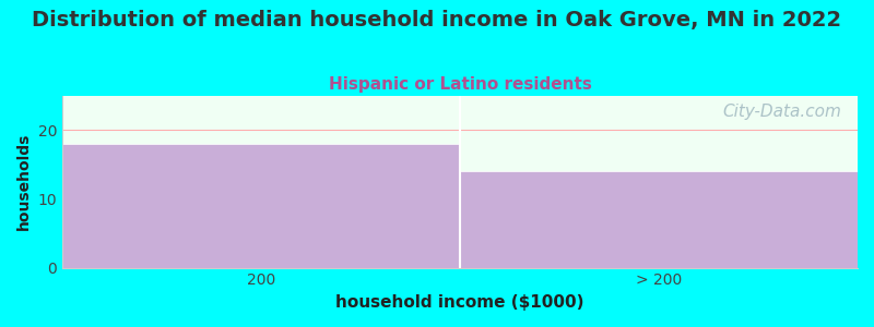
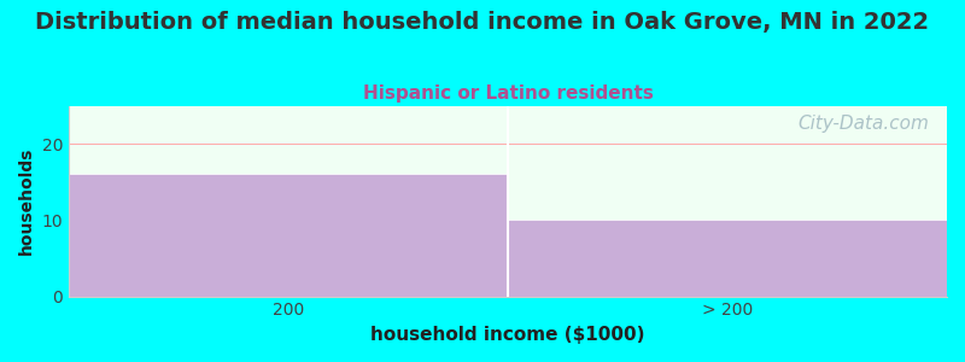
200: 18 -> 16
> 200: 14 -> 10
